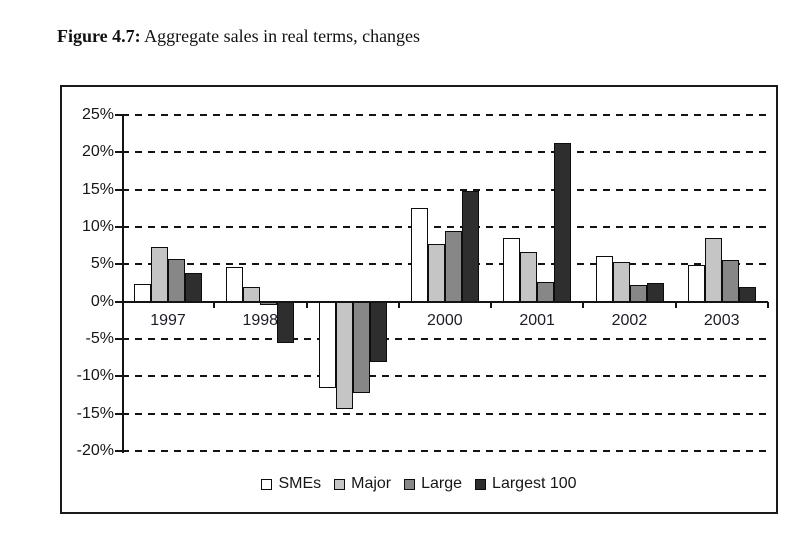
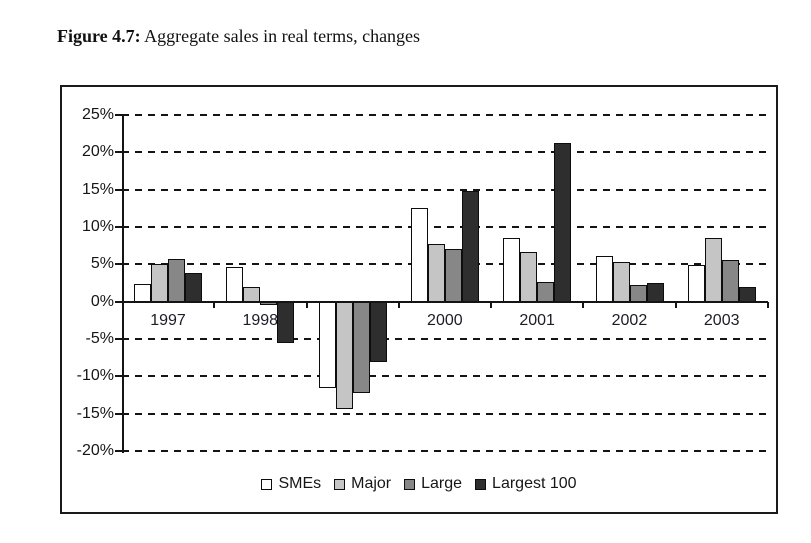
Major/1997: 7% -> 5%
Large/2000: 10% -> 7%
